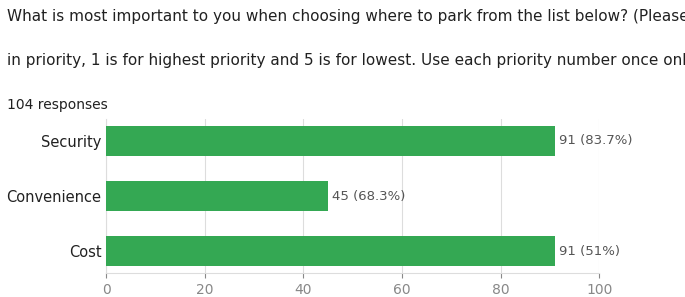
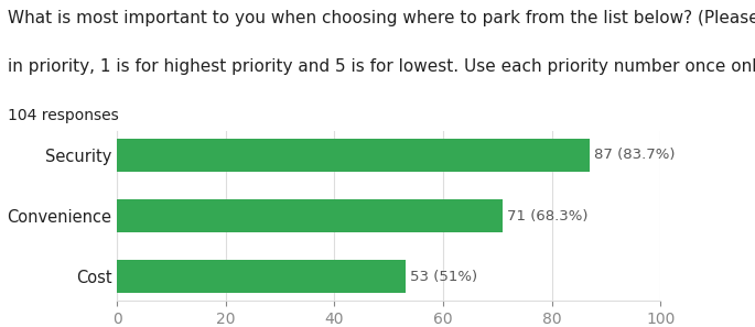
Security: 91 -> 87
Convenience: 45 -> 71
Cost: 91 -> 53
